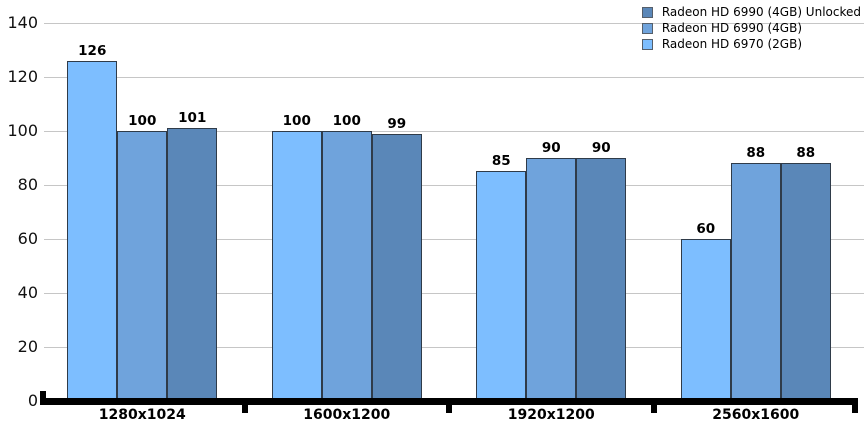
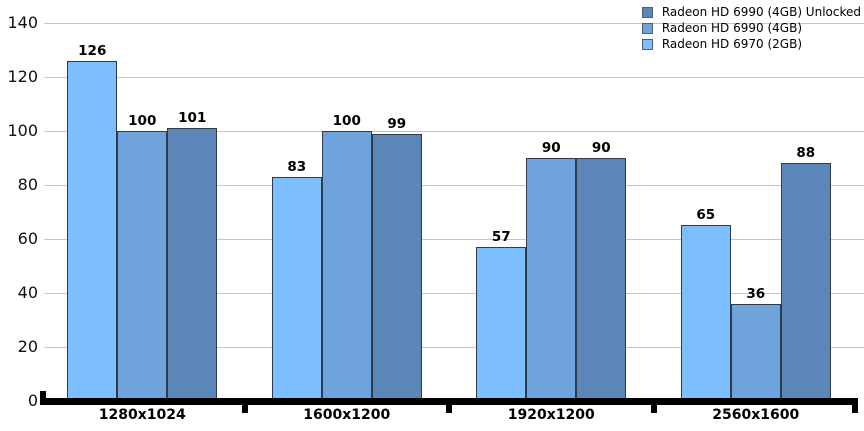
Radeon HD 6970 (2GB)/1600x1200: 100 -> 83
Radeon HD 6970 (2GB)/1920x1200: 85 -> 57
Radeon HD 6970 (2GB)/2560x1600: 60 -> 65
Radeon HD 6990 (4GB)/2560x1600: 88 -> 36
